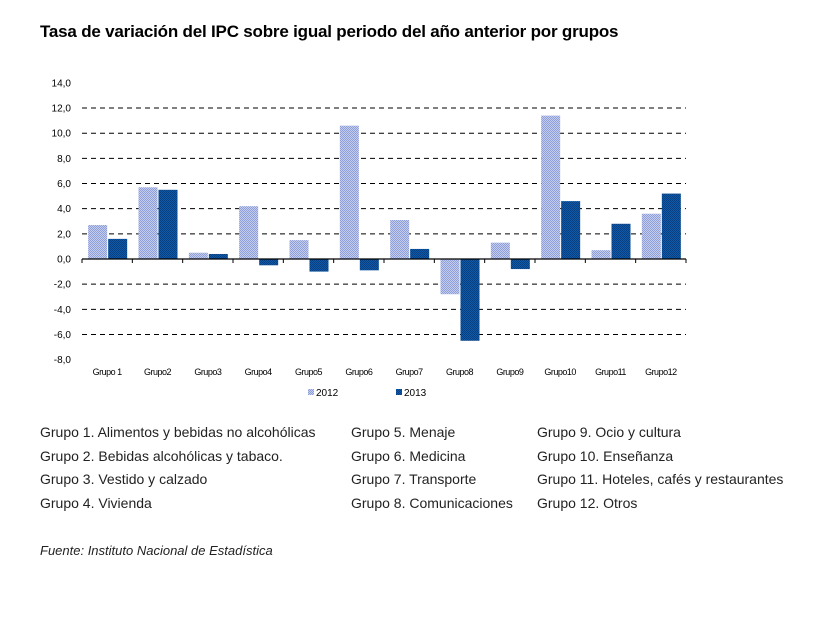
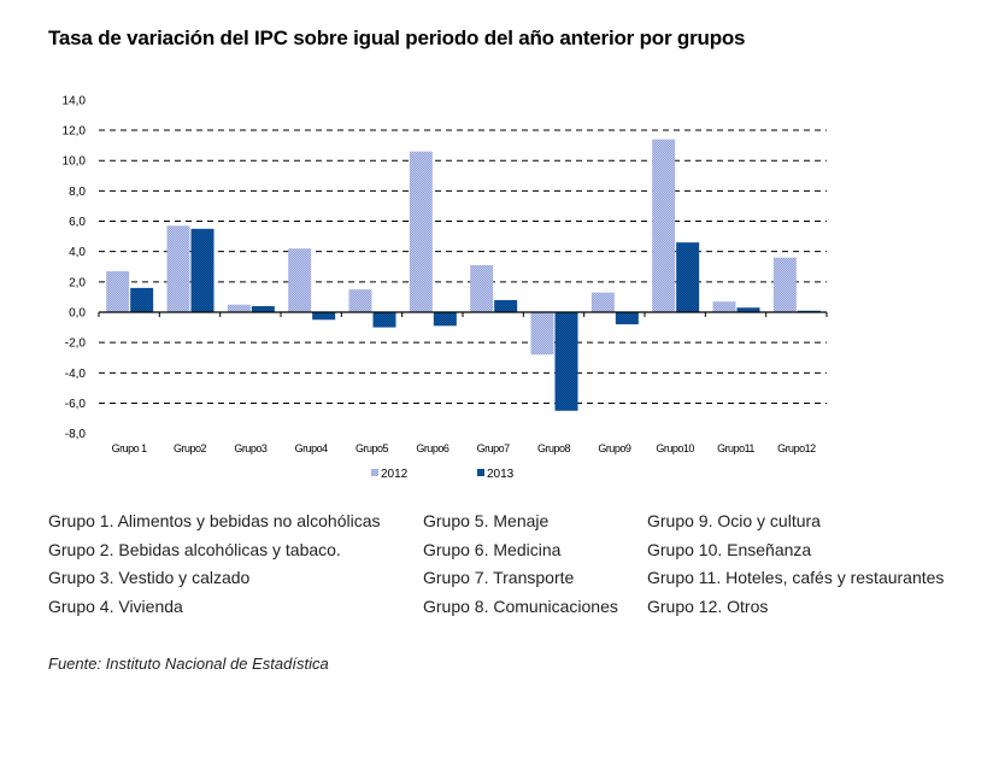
2013/Grupo11: 2,8 -> 0,3
2013/Grupo12: 5,2 -> 0,1
